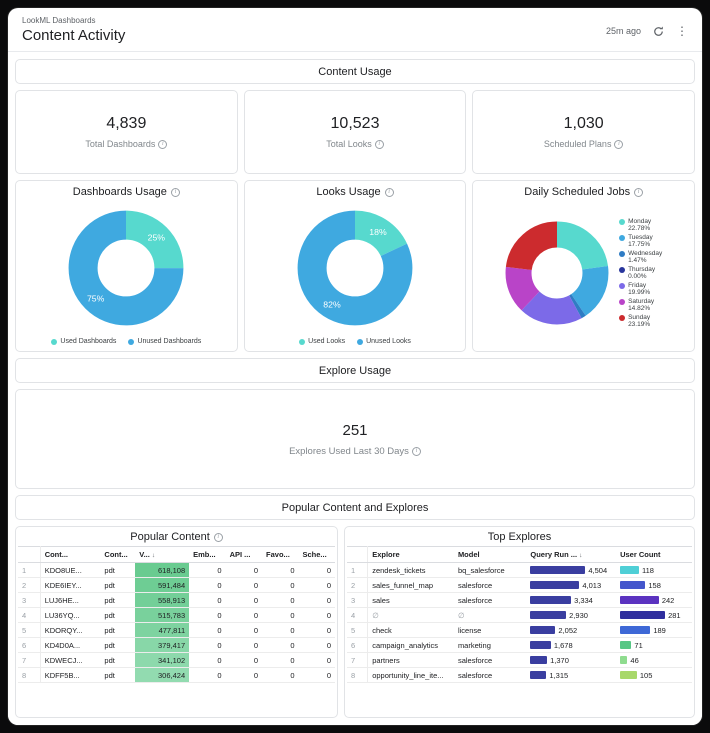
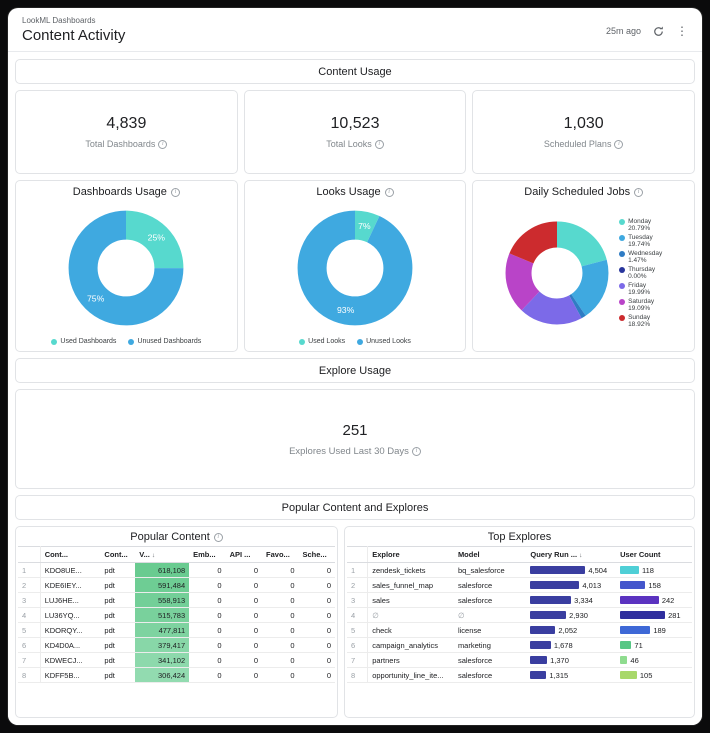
Looks Usage/Used Looks: 18% -> 7%
Looks Usage/Unused Looks: 82% -> 93%
Daily Scheduled Jobs/Monday: 22.78% -> 20.79%
Daily Scheduled Jobs/Tuesday: 17.75% -> 19.74%
Daily Scheduled Jobs/Saturday: 14.82% -> 19.09%
Daily Scheduled Jobs/Sunday: 23.19% -> 18.92%
